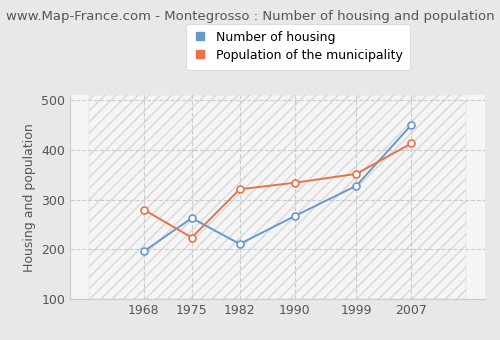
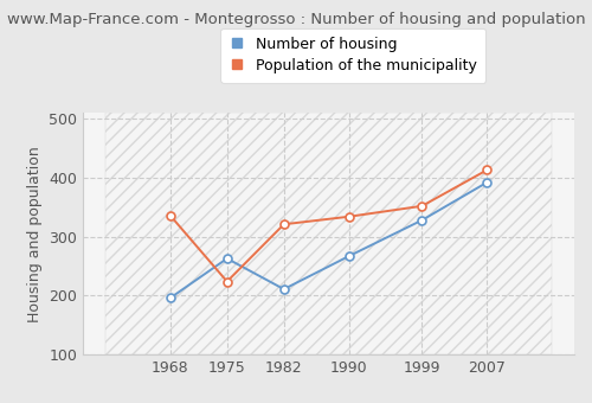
Population of the municipality/1968: 280 -> 336
Number of housing/2007: 450 -> 392
